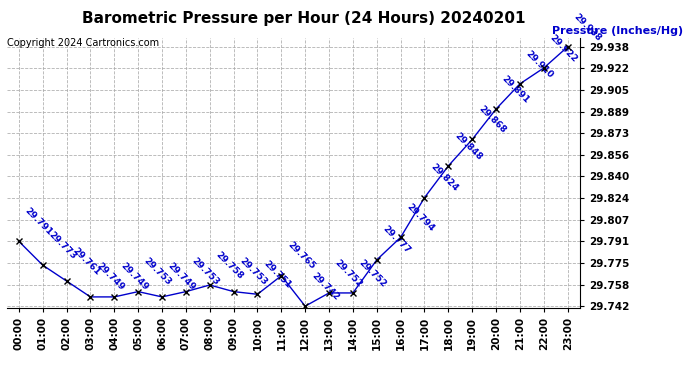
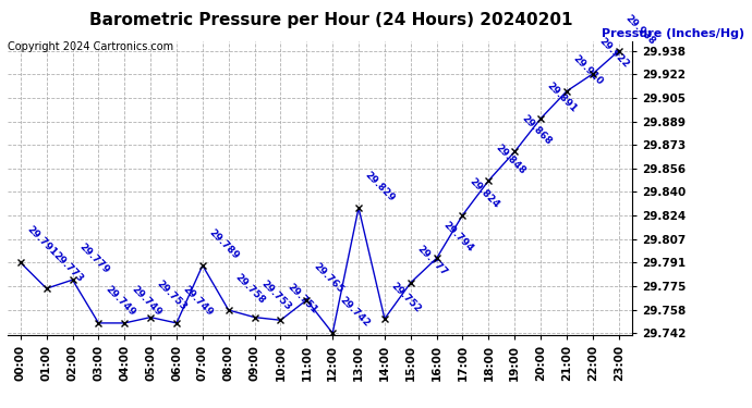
02:00: 29.761 -> 29.779
07:00: 29.753 -> 29.789
13:00: 29.752 -> 29.829
